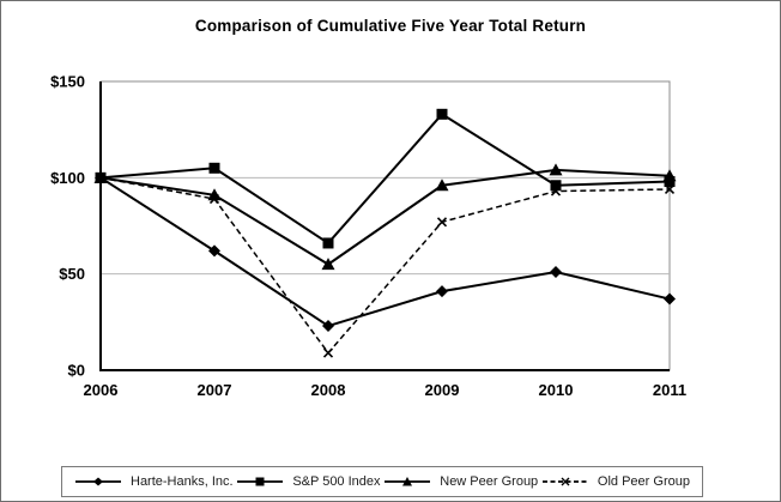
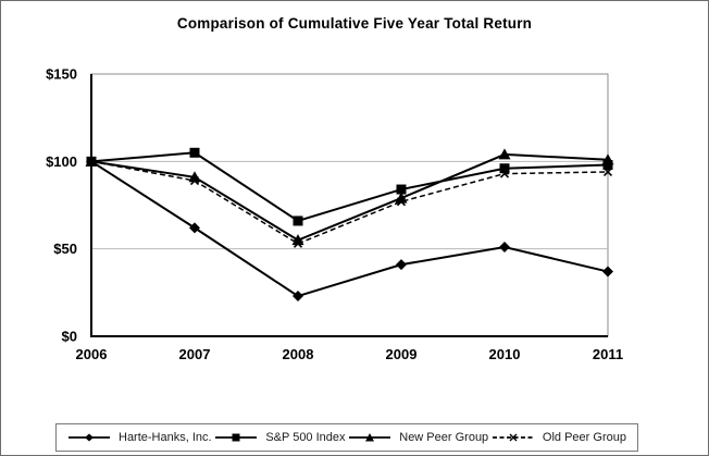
Old Peer Group/2008: $9 -> $53
S&P 500 Index/2009: $133 -> $84
New Peer Group/2009: $96 -> $79
